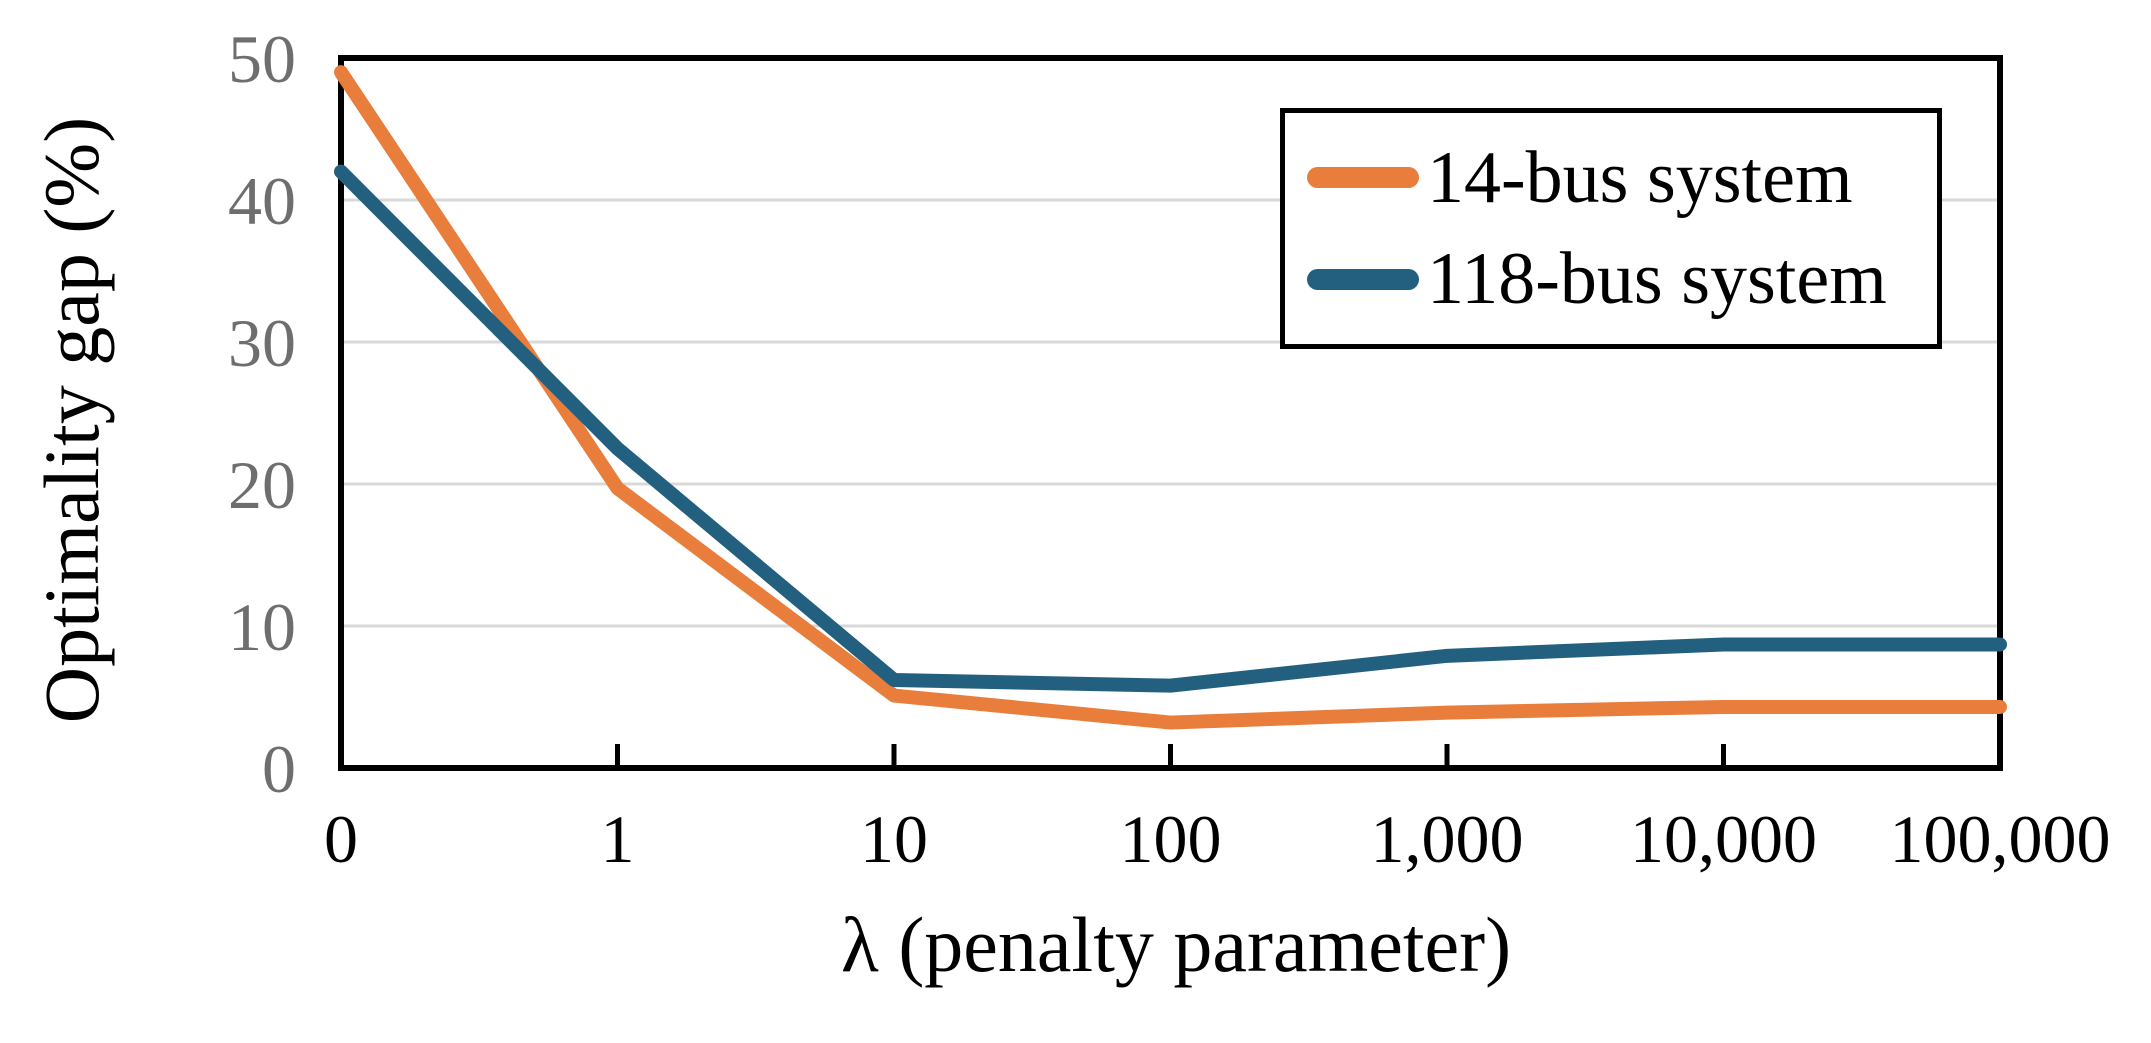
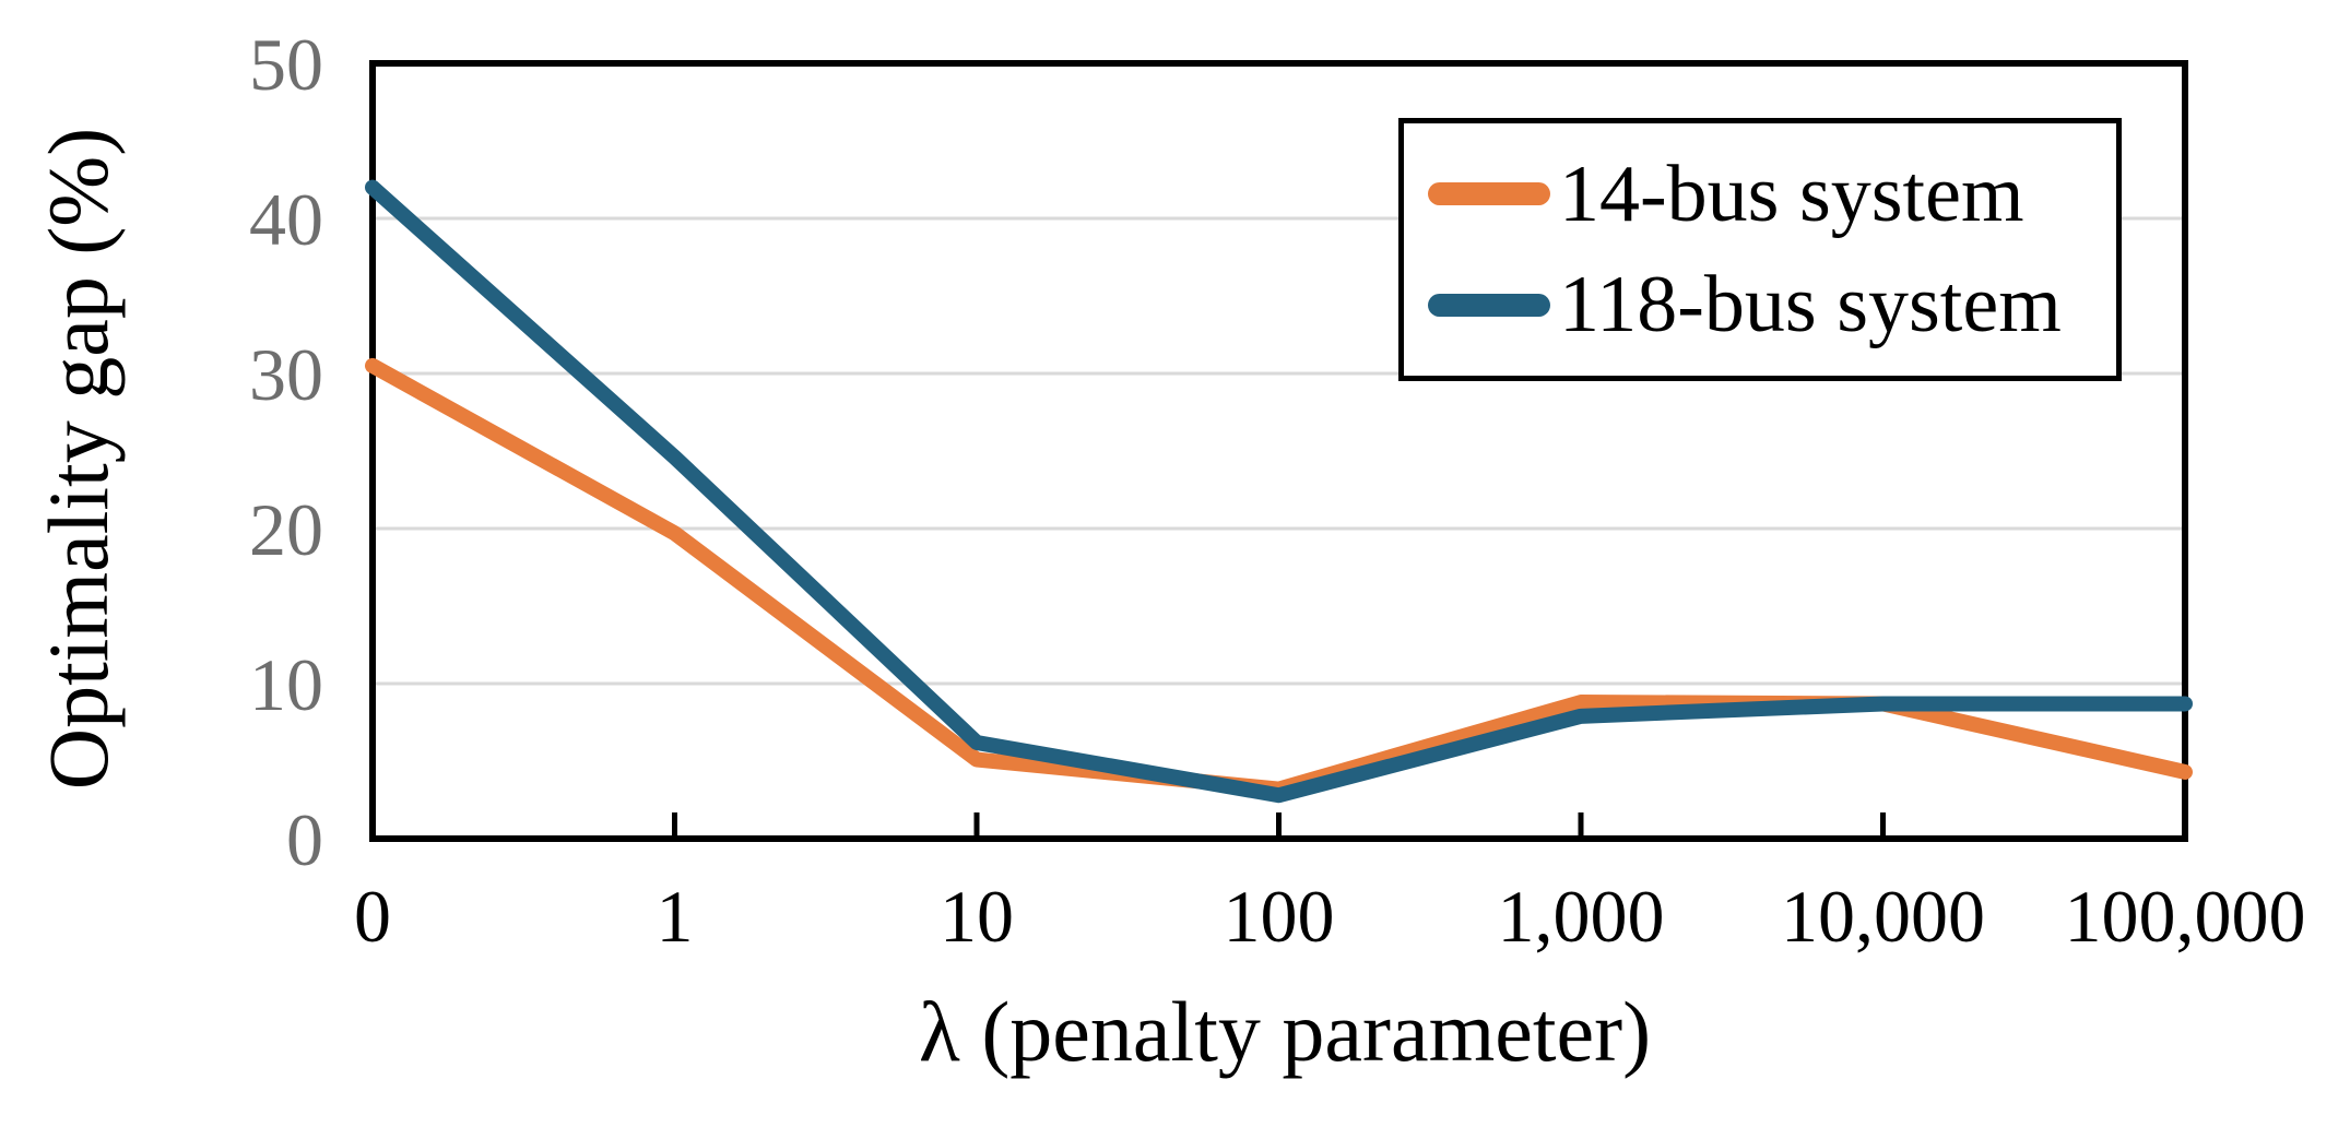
14-bus system/0: 49.0 -> 30.5
118-bus system/1: 22.5 -> 24.6
118-bus system/100: 5.8 -> 2.8
14-bus system/1,000: 3.9 -> 8.8
14-bus system/10,000: 4.3 -> 8.7
